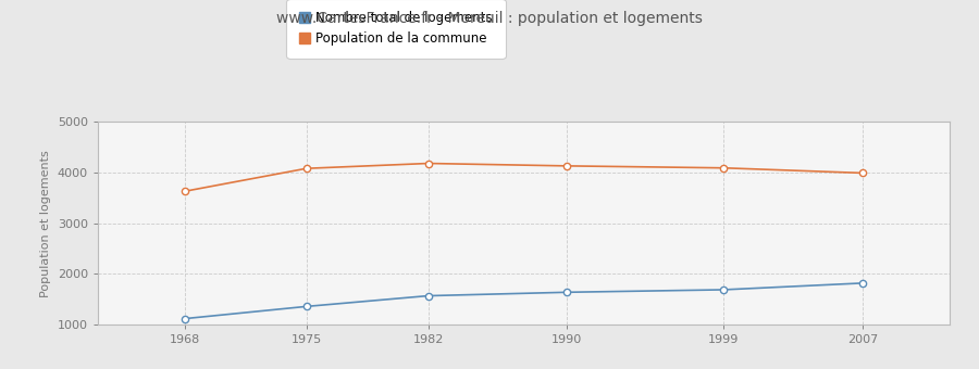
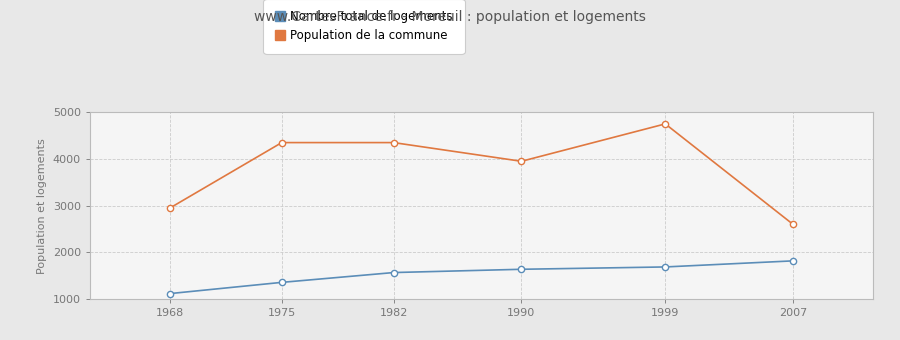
Population de la commune/1968: 3630 -> 2950
Population de la commune/1975: 4080 -> 4350
Population de la commune/1982: 4180 -> 4350
Population de la commune/1990: 4130 -> 3950
Population de la commune/1999: 4090 -> 4750
Population de la commune/2007: 3990 -> 2600
